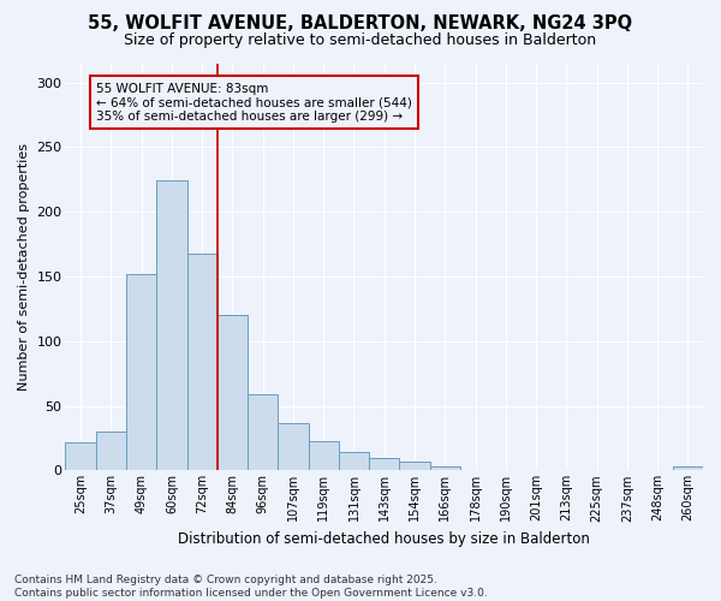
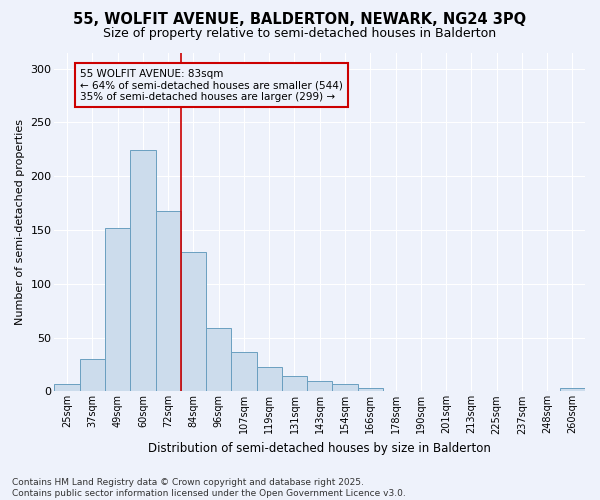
25sqm: 22 -> 7
84sqm: 120 -> 130
